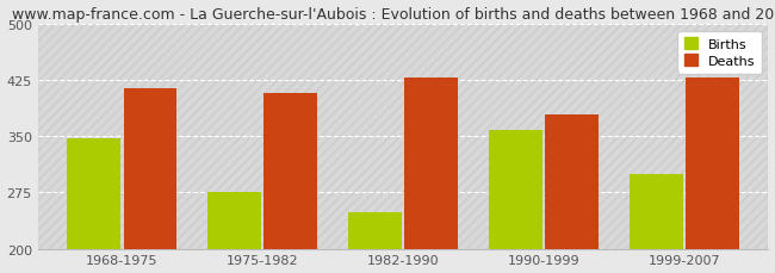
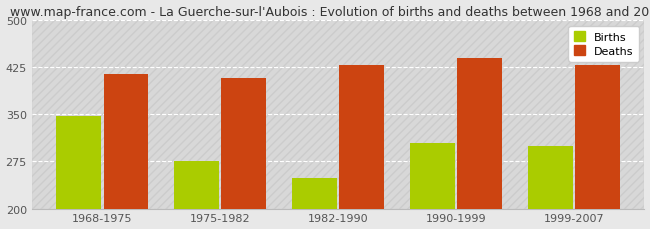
Births/1990-1999: 358 -> 305
Deaths/1990-1999: 380 -> 440
